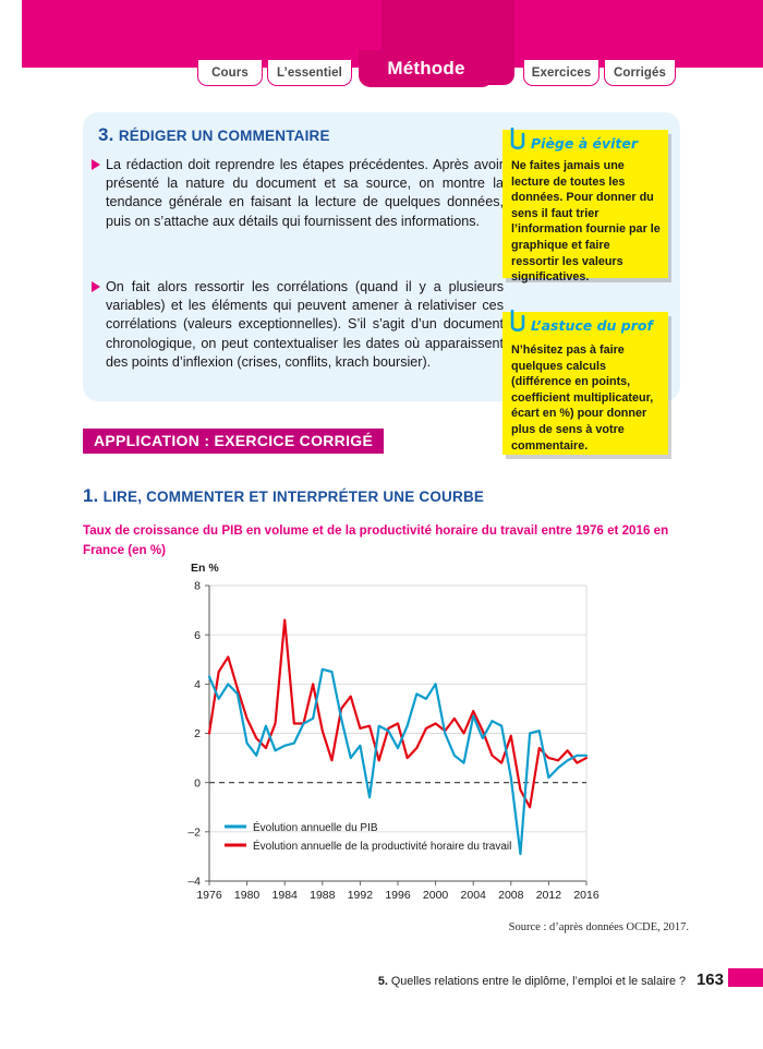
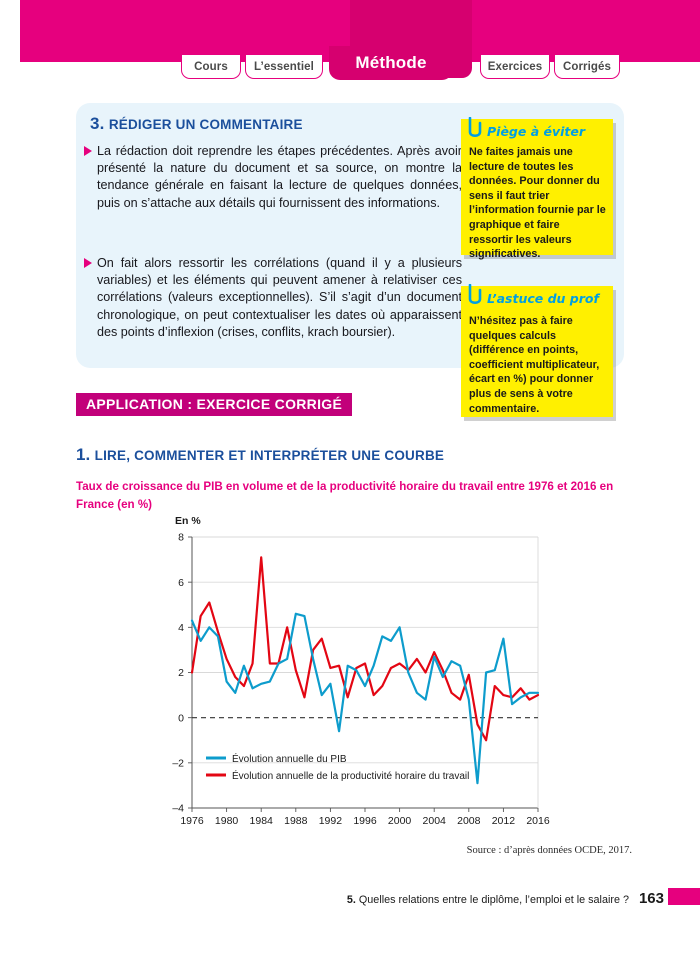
Évolution annuelle de la productivité horaire du travail/1984: 6.6 -> 7.1
Évolution annuelle du PIB/2008: 0.2 -> 0.8
Évolution annuelle du PIB/2012: 0.2 -> 3.5
